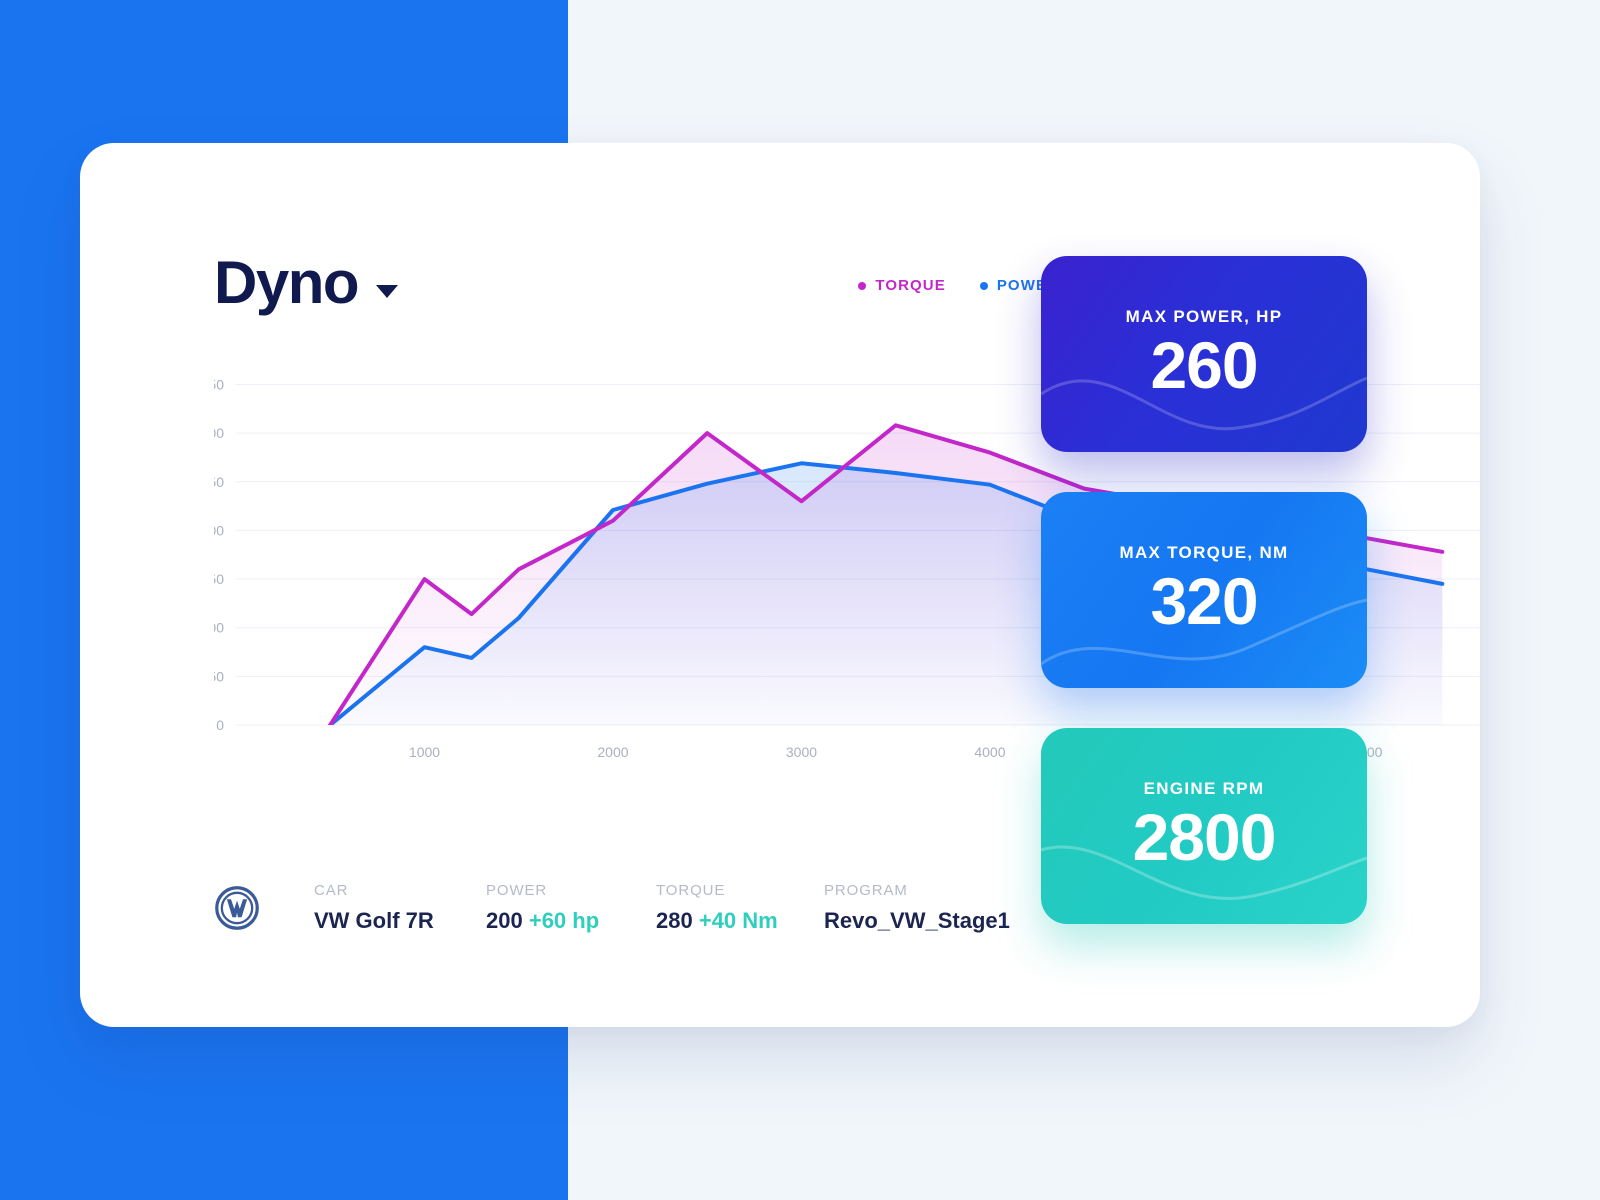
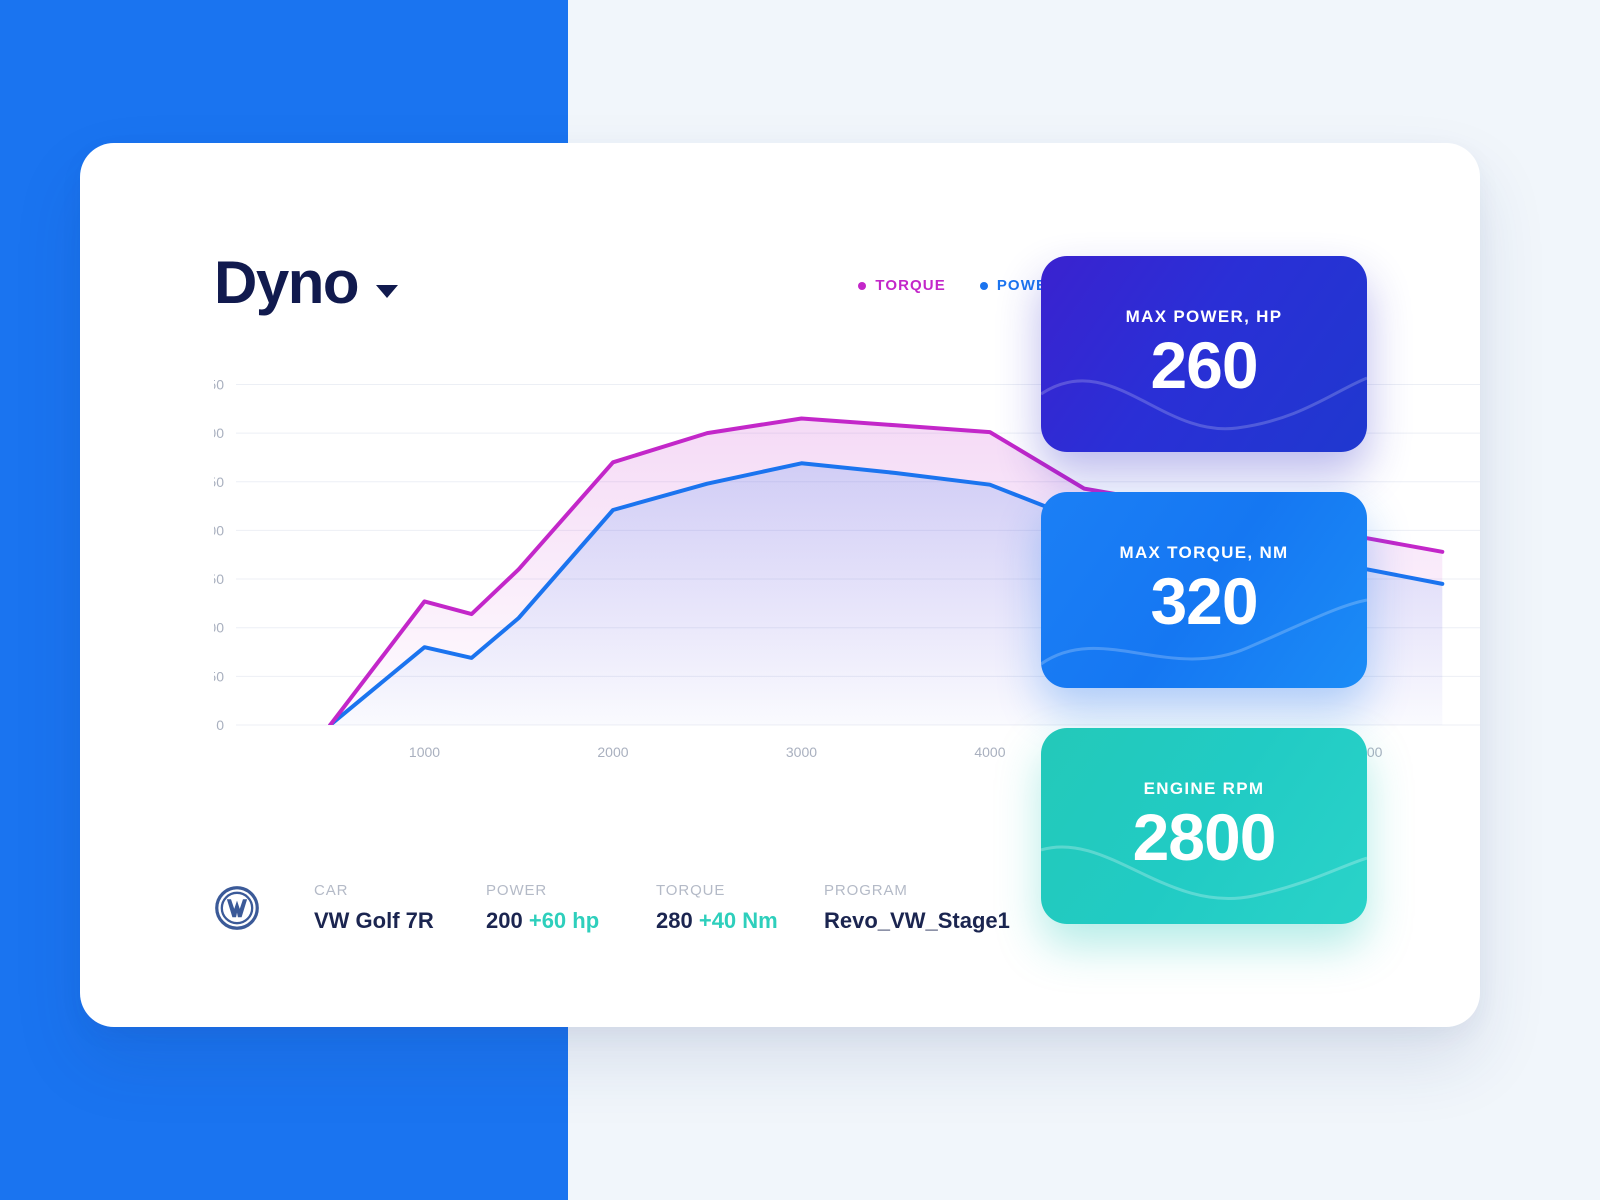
TORQUE/1000: 150 -> 130
TORQUE/2000: 210 -> 270
TORQUE/3000: 230 -> 320
TORQUE/4000: 280 -> 300
